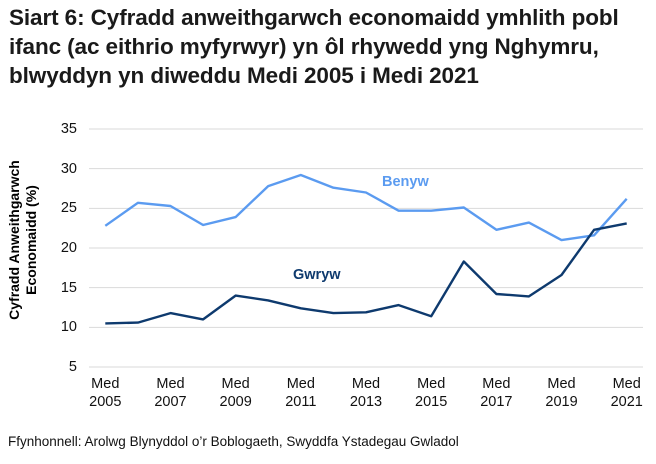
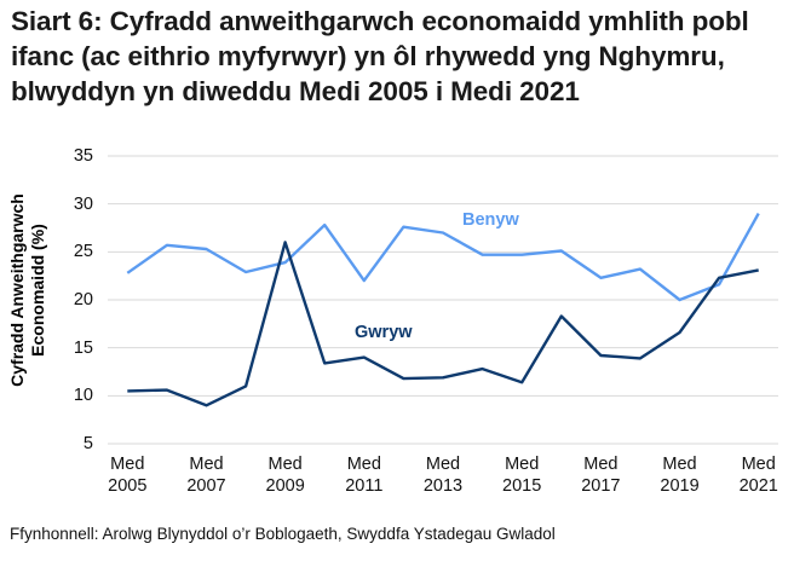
Gwryw/Med 2007: 12 -> 9
Gwryw/Med 2009: 14 -> 26
Benyw/Med 2011: 29 -> 22
Gwryw/Med 2011: 12 -> 14
Benyw/Med 2019: 21 -> 20
Benyw/Med 2021: 26 -> 29
